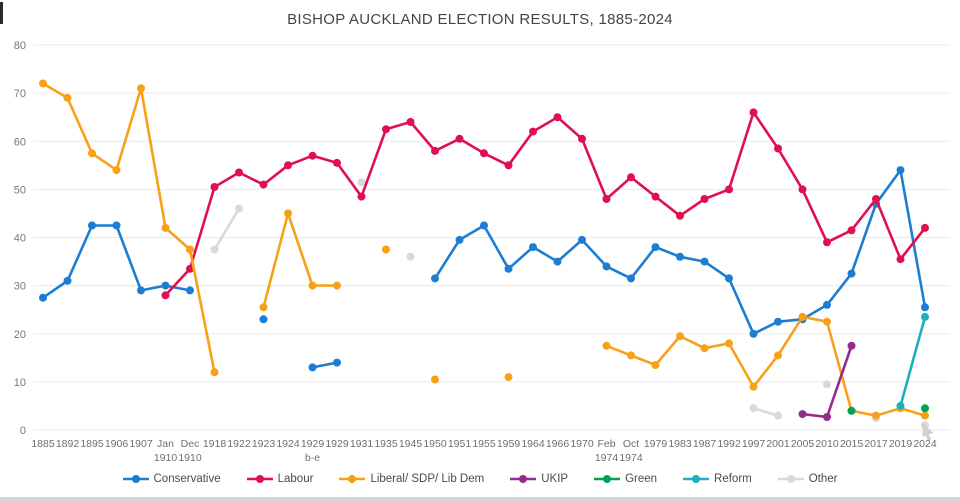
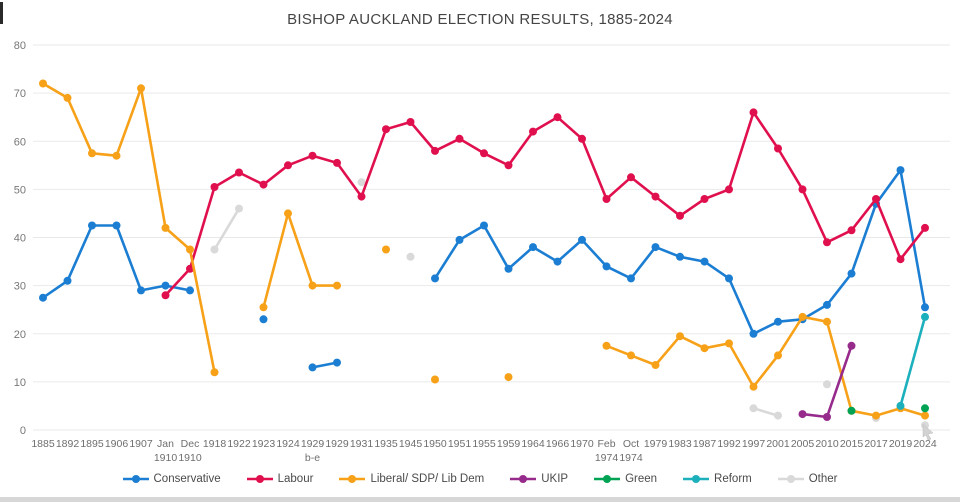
Liberal/ SDP/ Lib Dem/1906: 54 -> 57
